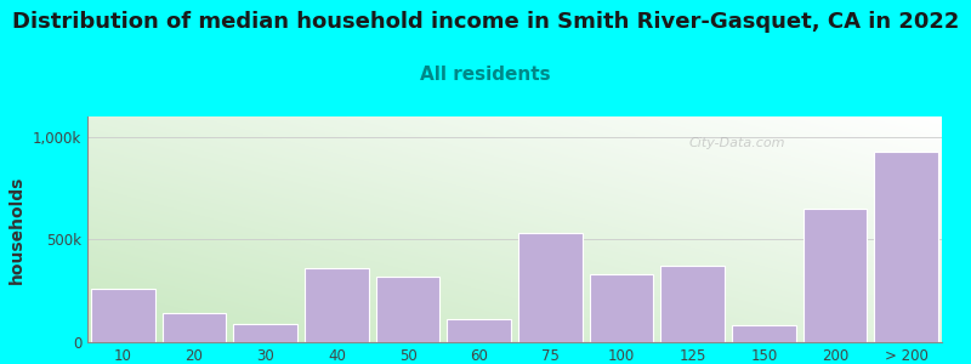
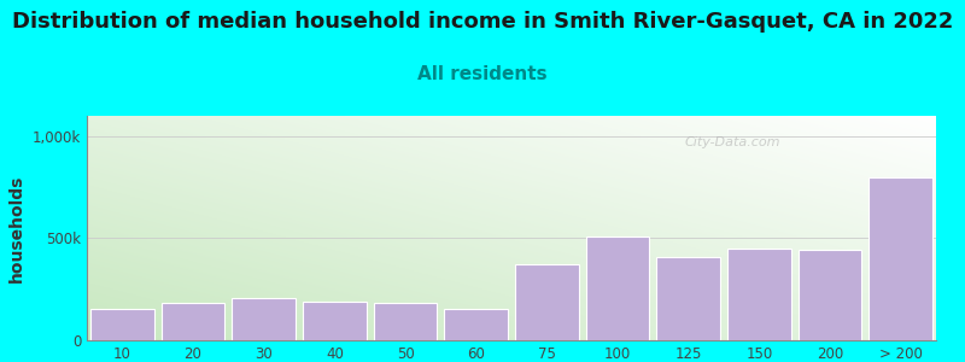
10: 260k -> 160k
20: 140k -> 180k
30: 90k -> 200k
40: 360k -> 190k
50: 320k -> 180k
60: 110k -> 160k
75: 530k -> 370k
100: 330k -> 510k
125: 370k -> 410k
150: 80k -> 450k
200: 650k -> 440k
> 200: 930k -> 800k
